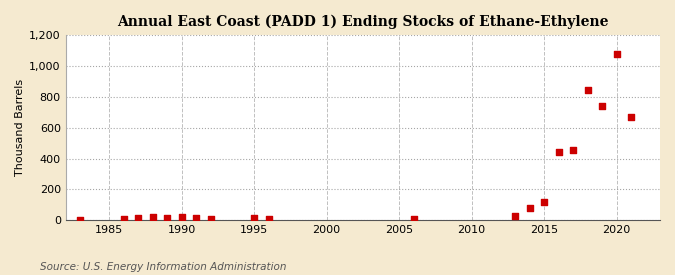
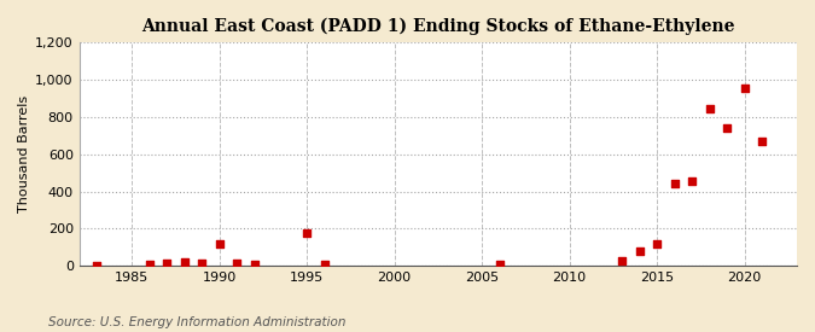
1990: 20 -> 120
1995: 20 -> 180
2020: 1,080 -> 950
